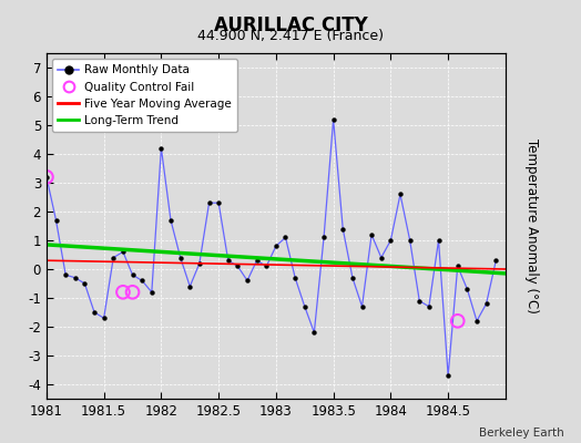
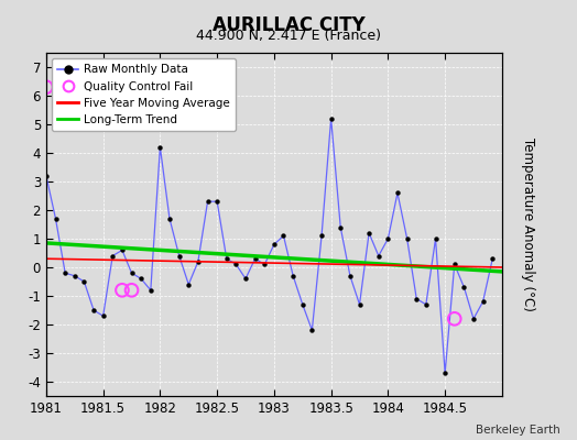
Quality Control Fail/1981: 3.2 -> 6.3
